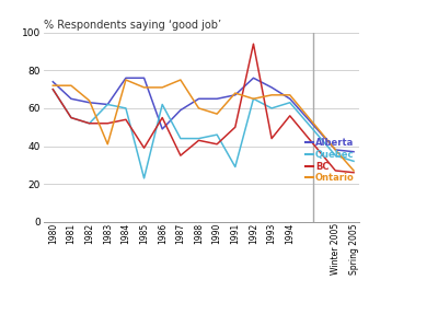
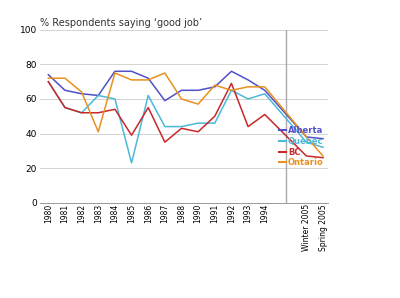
Alberta/1986: 49 -> 72
Quebec/1991: 29 -> 46
BC/1992: 94 -> 69
BC/1994: 56 -> 51
